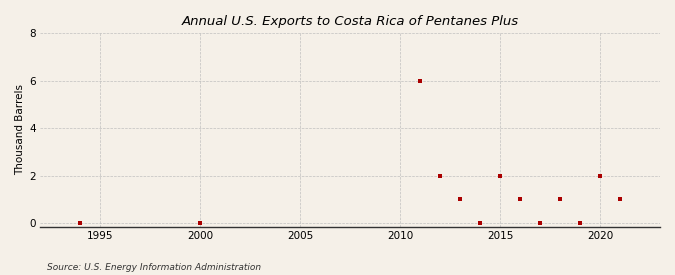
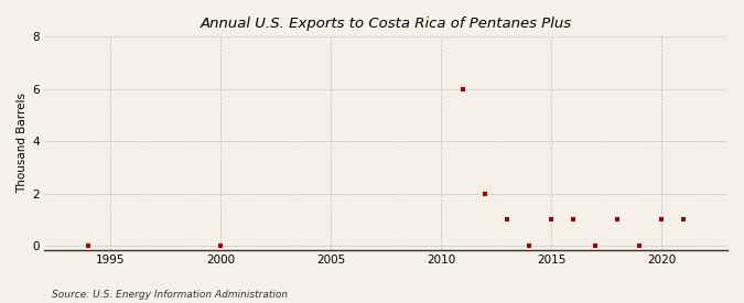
2015: 2 -> 1
2020: 2 -> 1
